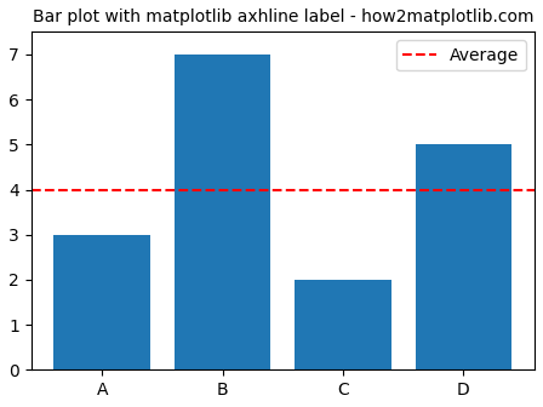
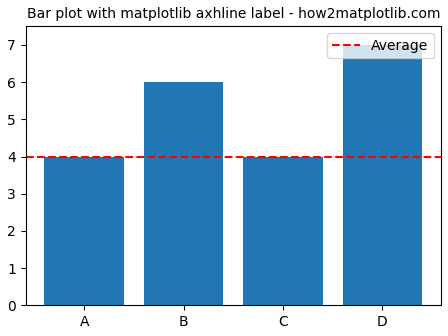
A: 3 -> 4
B: 7 -> 6
C: 2 -> 4
D: 5 -> 7
